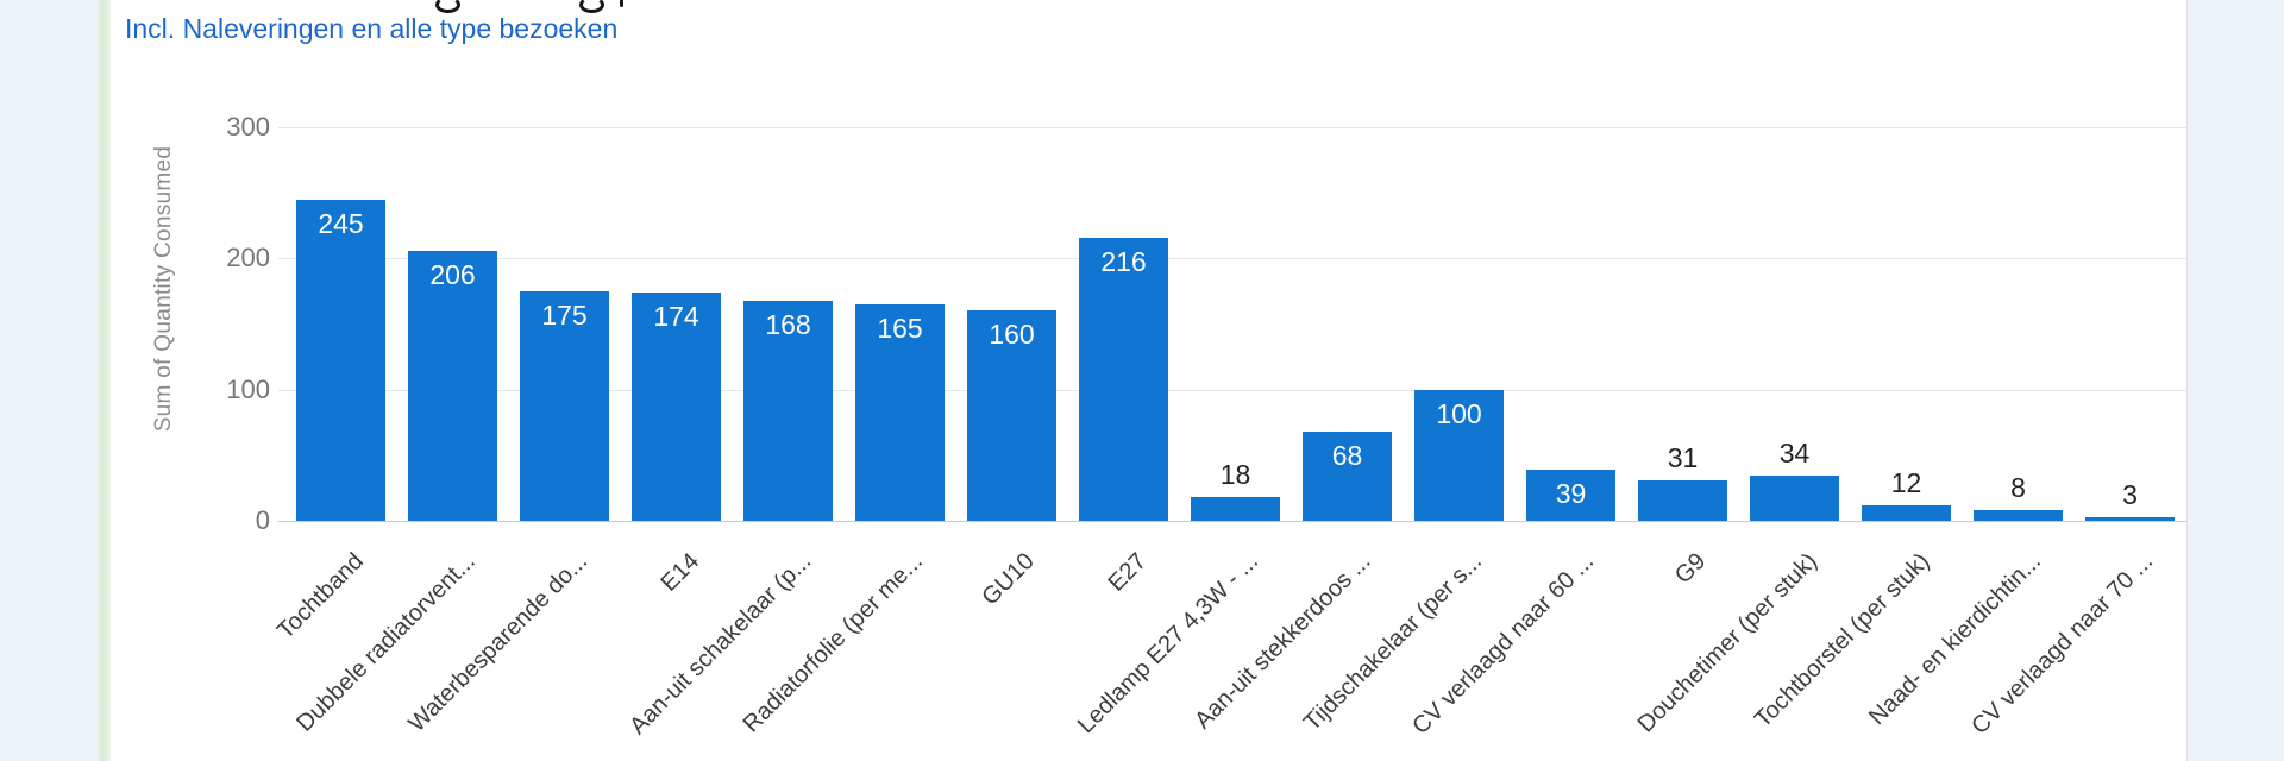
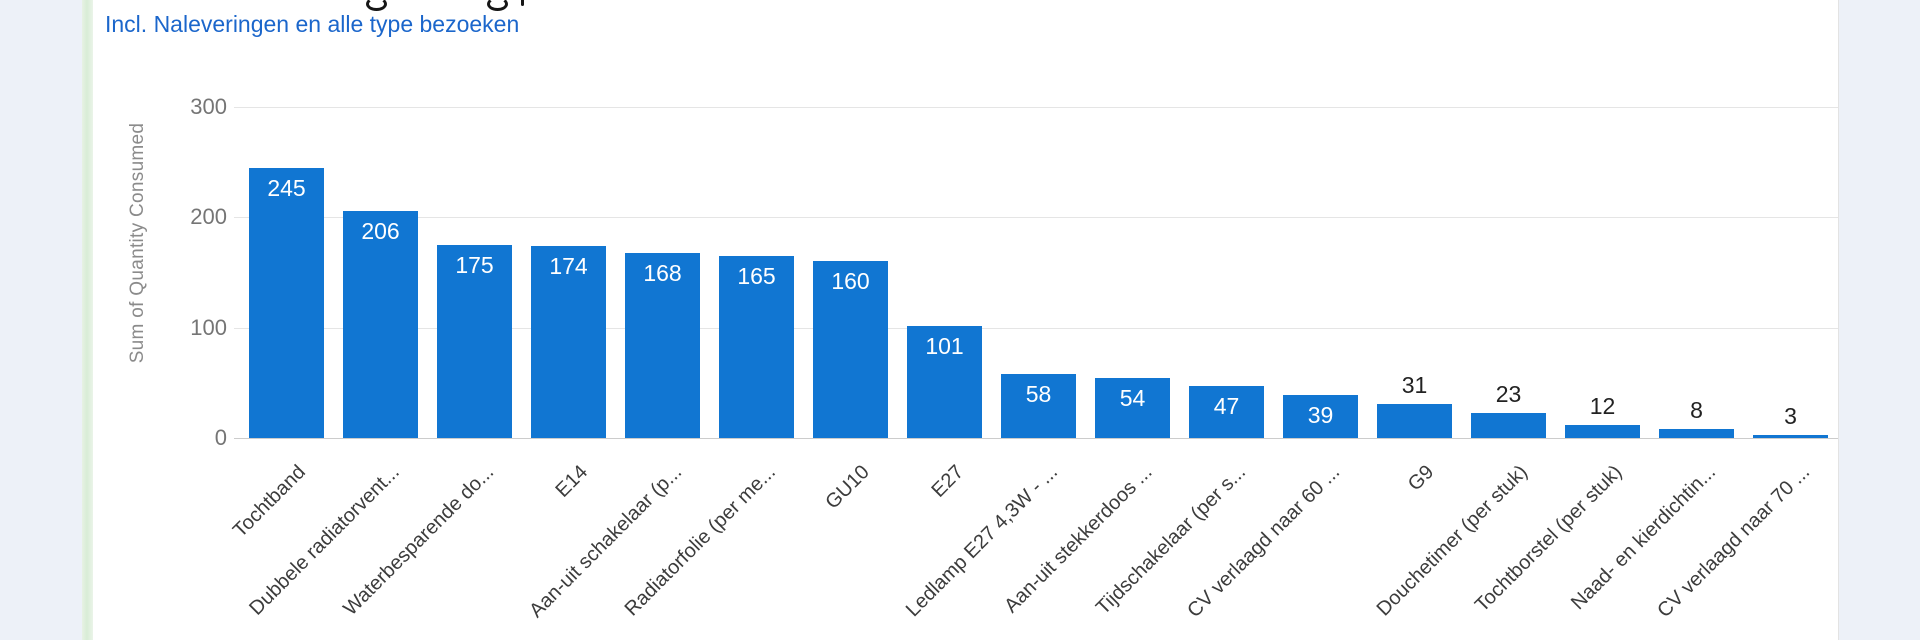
E27: 216 -> 101
Ledlamp E27 4,3W - ...: 18 -> 58
Aan-uit stekkerdoos ...: 68 -> 54
Tijdschakelaar (per s...: 100 -> 47
Douchetimer (per stuk): 34 -> 23
